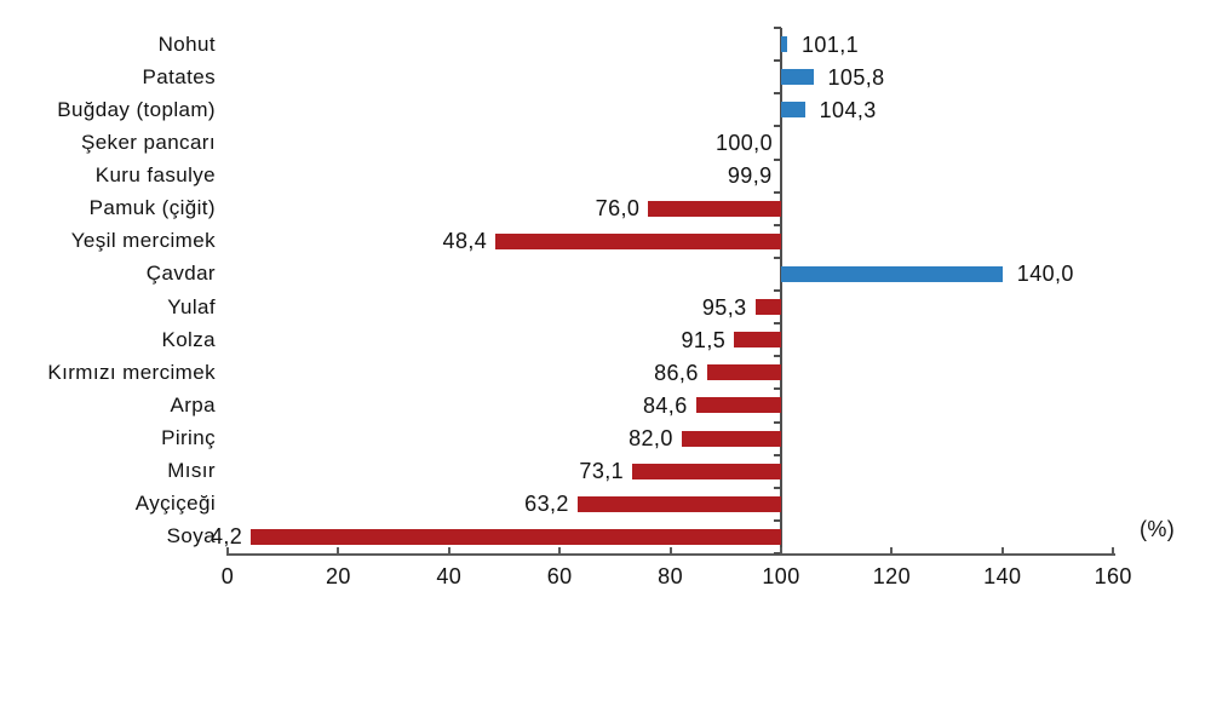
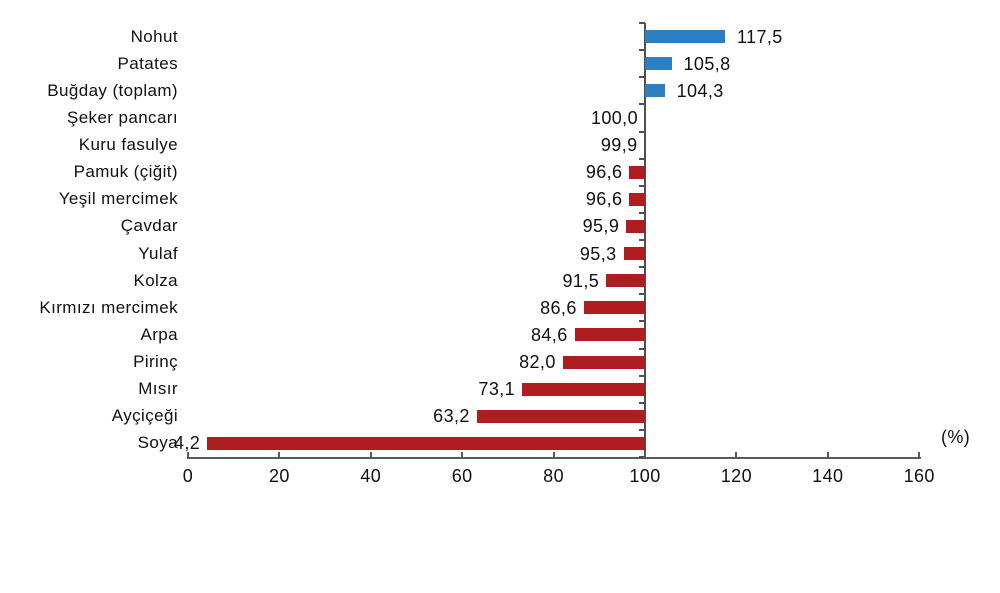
Nohut: 101,1 -> 117,5
Pamuk (çiğit): 76,0 -> 96,6
Yeşil mercimek: 48,4 -> 96,6
Çavdar: 140,0 -> 95,9
